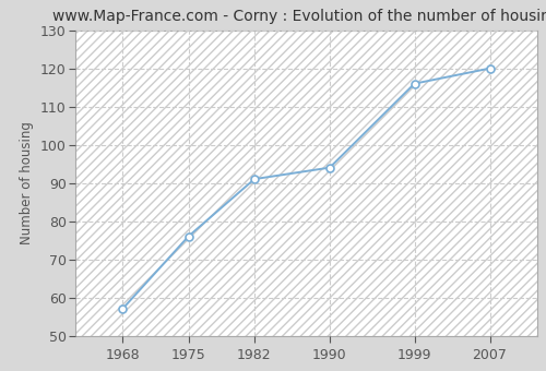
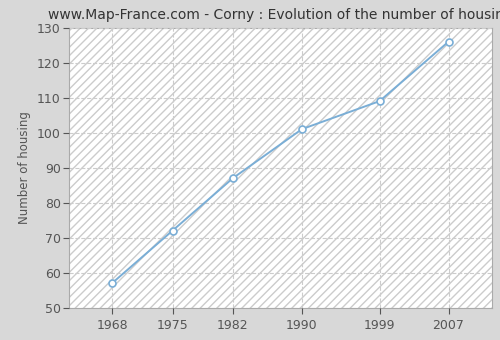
1975: 76 -> 72
1982: 91 -> 87
1990: 94 -> 101
1999: 116 -> 109
2007: 120 -> 126
